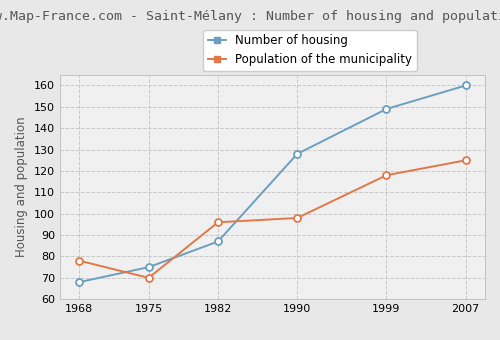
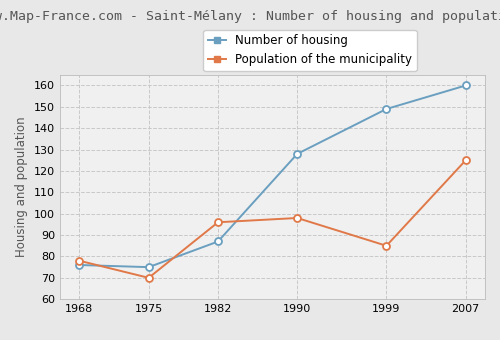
Number of housing/1968: 68 -> 76
Population of the municipality/1999: 118 -> 85
